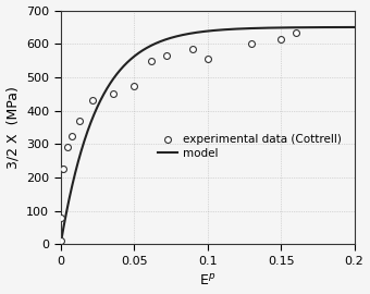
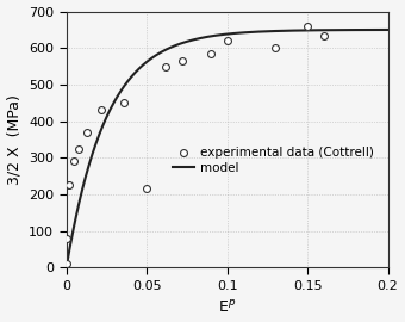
experimental data (Cottrell)/0.05: 475 -> 215
experimental data (Cottrell)/0.1: 555 -> 620
experimental data (Cottrell)/0.15: 615 -> 660
